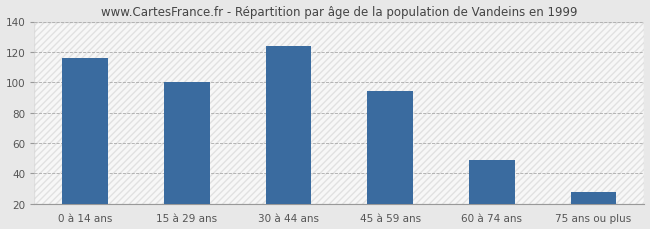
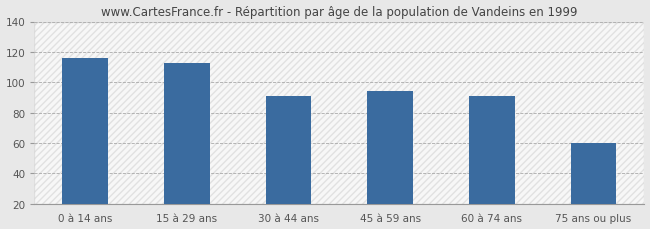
15 à 29 ans: 100 -> 113
30 à 44 ans: 124 -> 91
60 à 74 ans: 49 -> 91
75 ans ou plus: 28 -> 60
